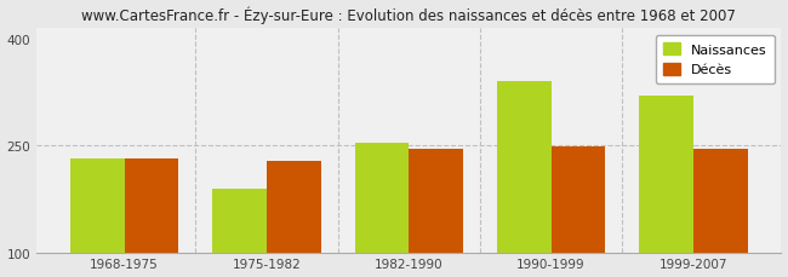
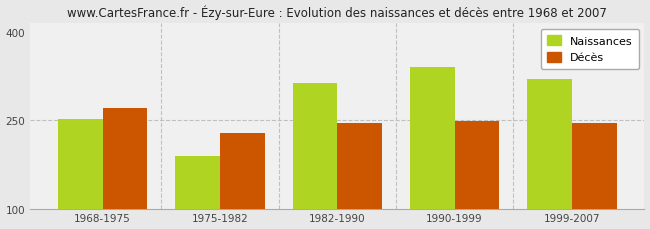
Naissances/1968-1975: 232 -> 252
Décès/1968-1975: 232 -> 270
Naissances/1982-1990: 253 -> 314
